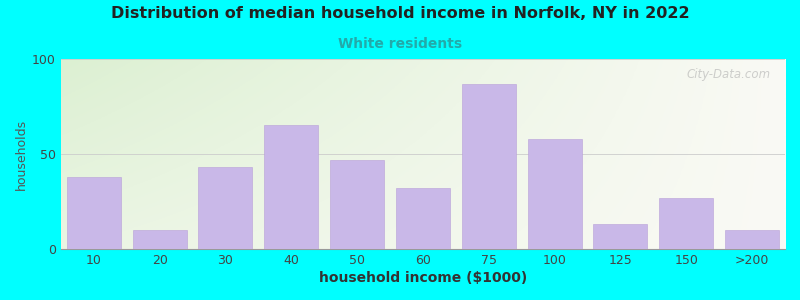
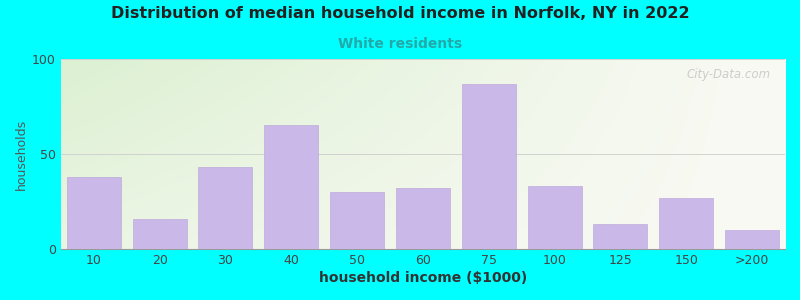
20: 10 -> 16
50: 47 -> 30
100: 58 -> 33
